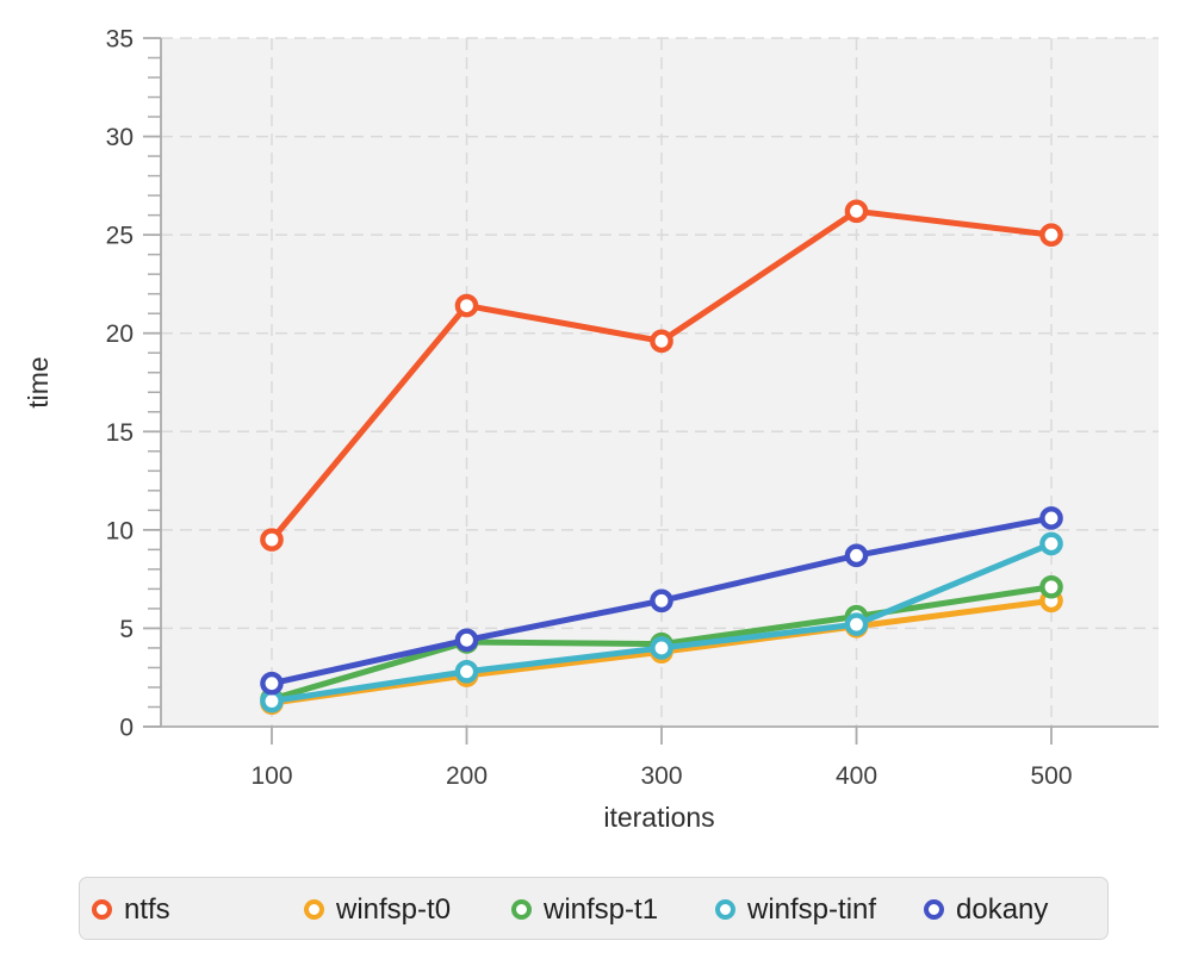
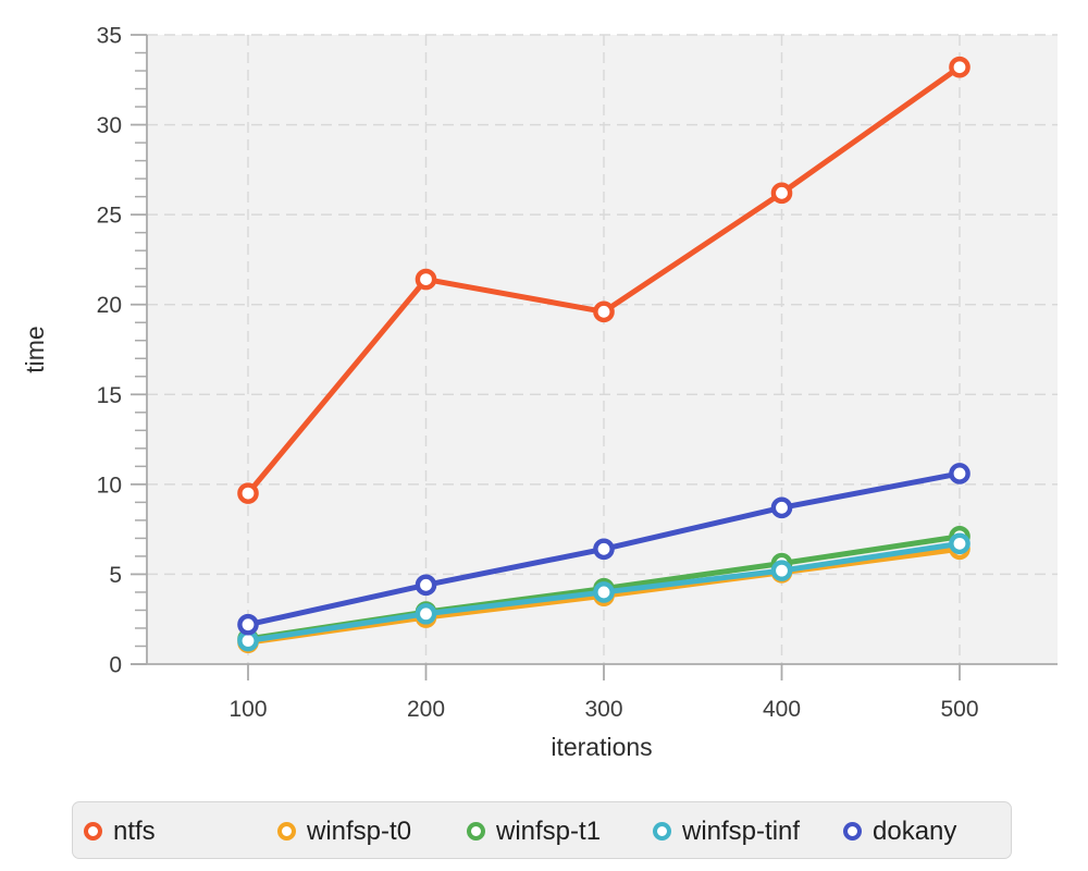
winfsp-t1/200: 4.3 -> 2.9
ntfs/500: 25.0 -> 33.2
winfsp-tinf/500: 9.3 -> 6.7
